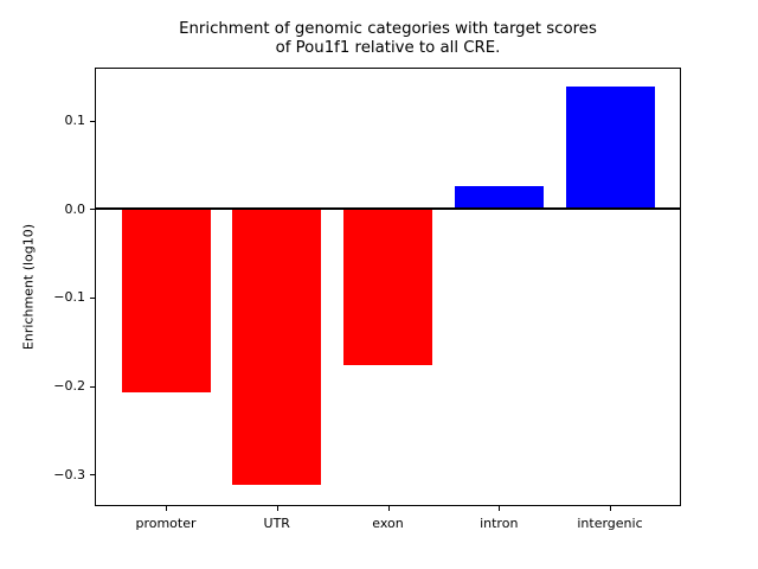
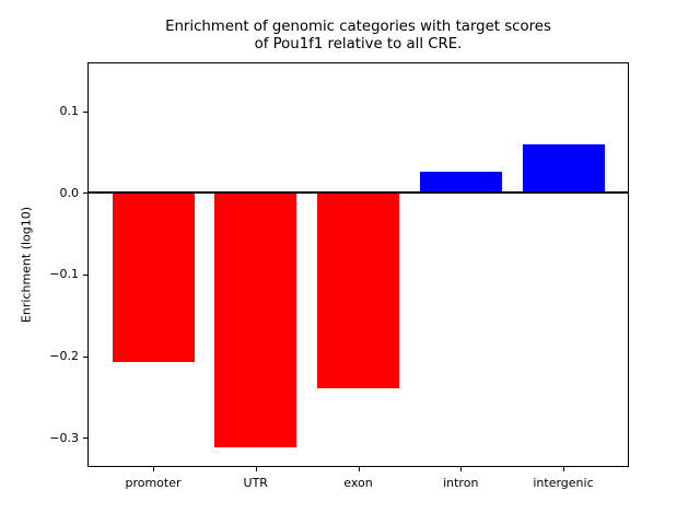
exon: -0.18 -> -0.24
intergenic: 0.14 -> 0.06
